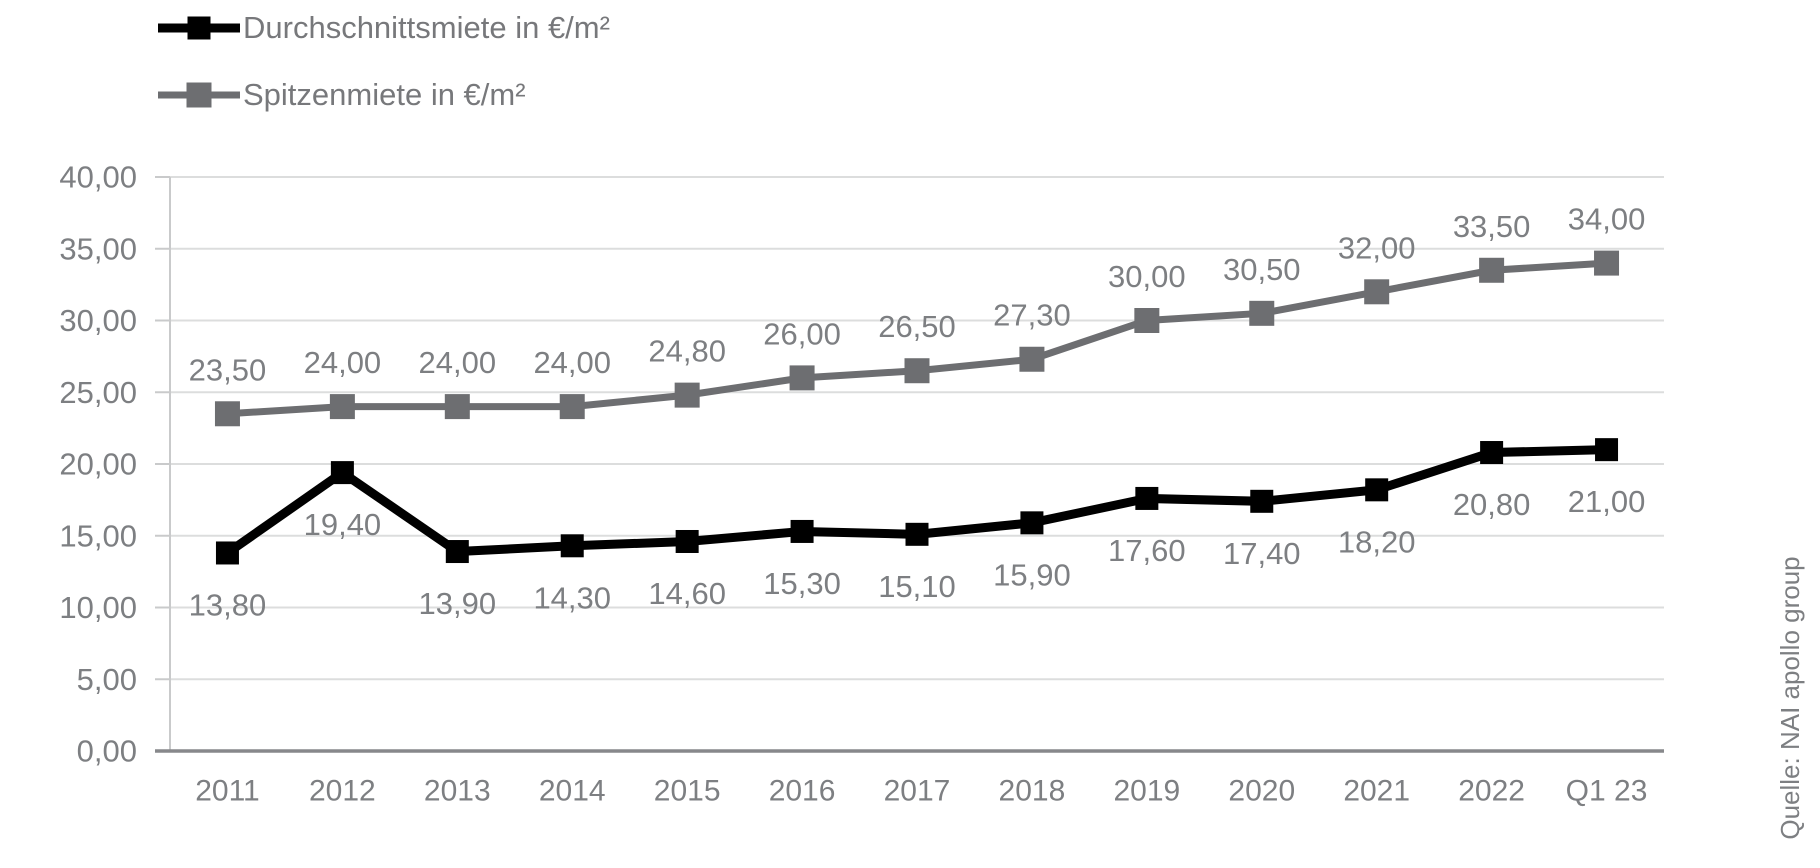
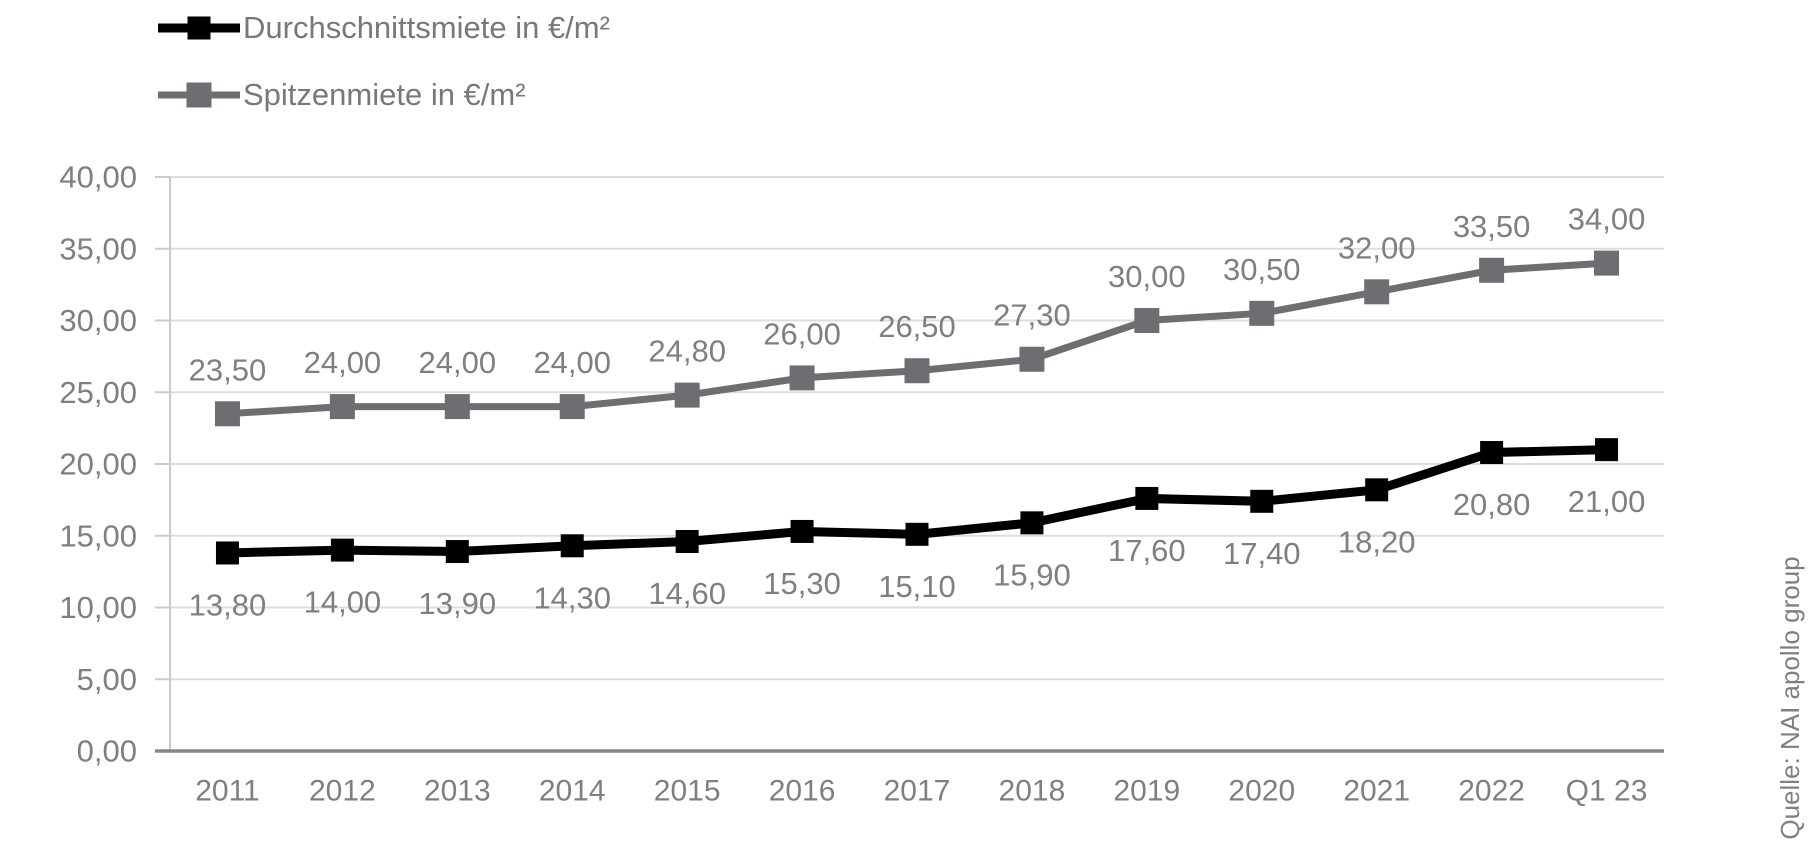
Durchschnittsmiete in €/m²/2012: 19,40 -> 14,00
